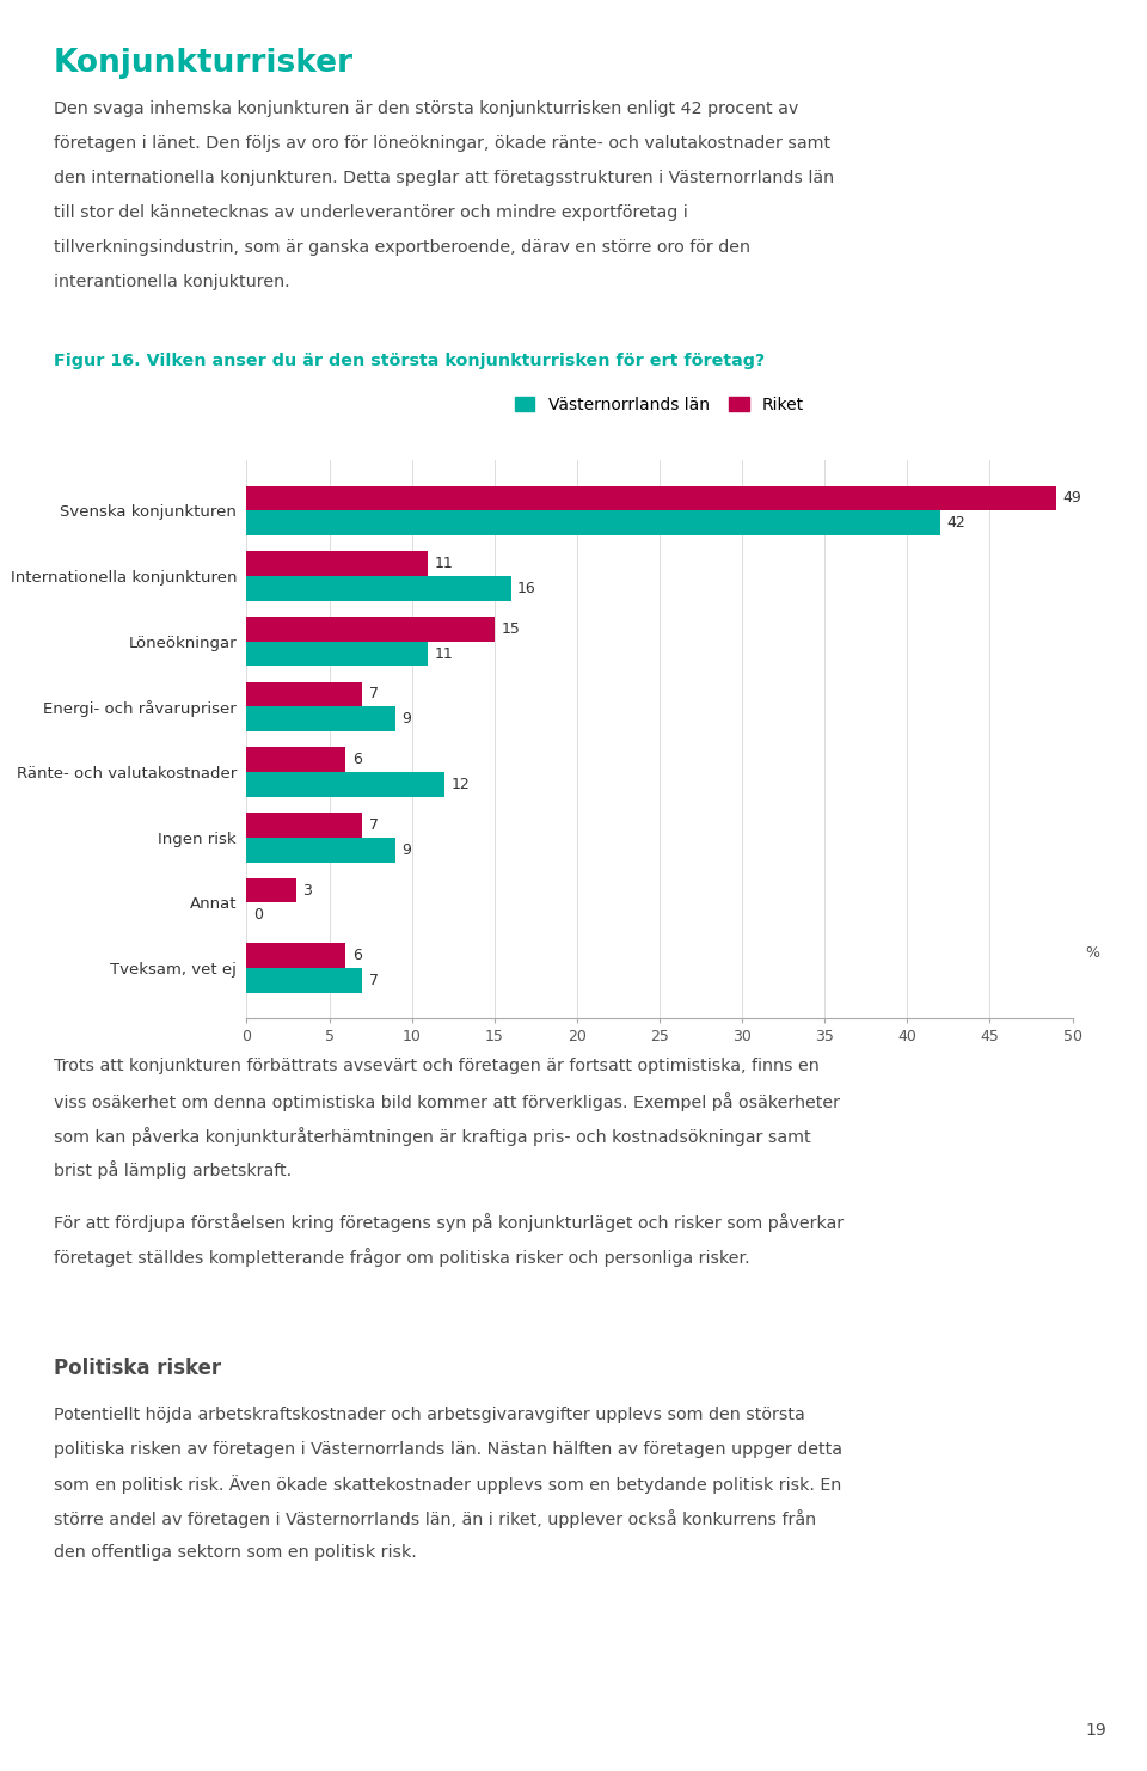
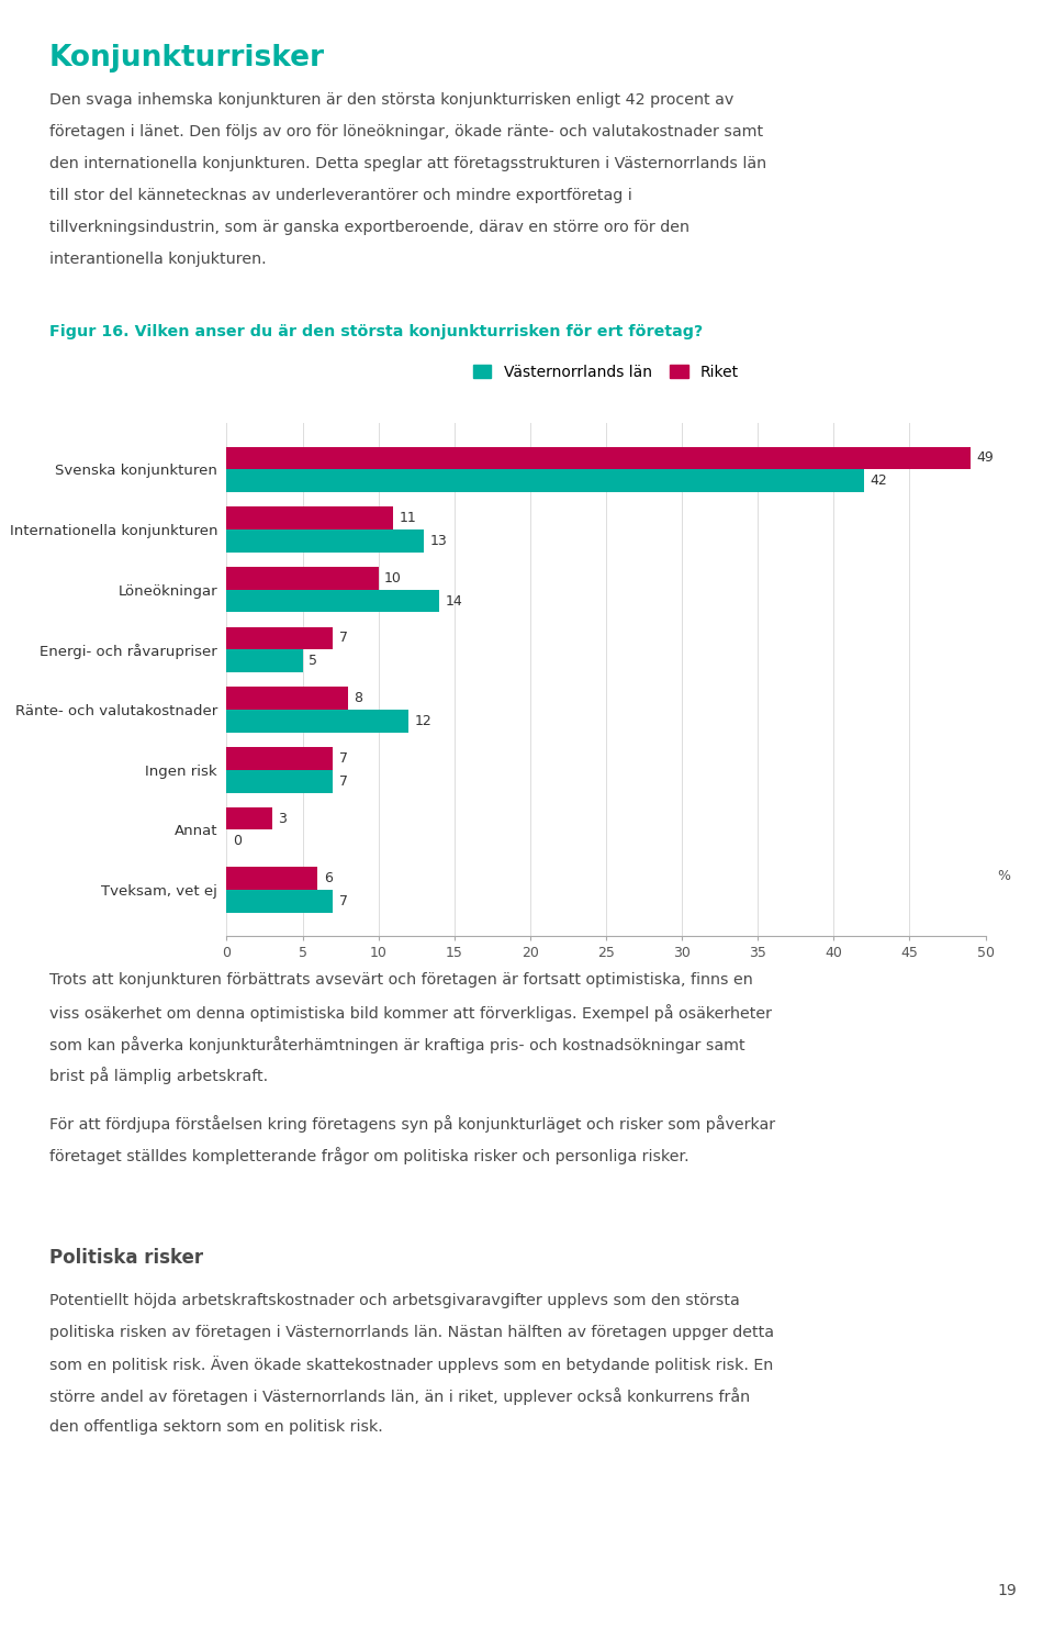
Västernorrlands län/Internationella konjunkturen: 16 -> 13
Riket/Löneökningar: 15 -> 10
Västernorrlands län/Löneökningar: 11 -> 14
Västernorrlands län/Energi- och råvarupriser: 9 -> 5
Riket/Ränte- och valutakostnader: 6 -> 8
Västernorrlands län/Ingen risk: 9 -> 7
